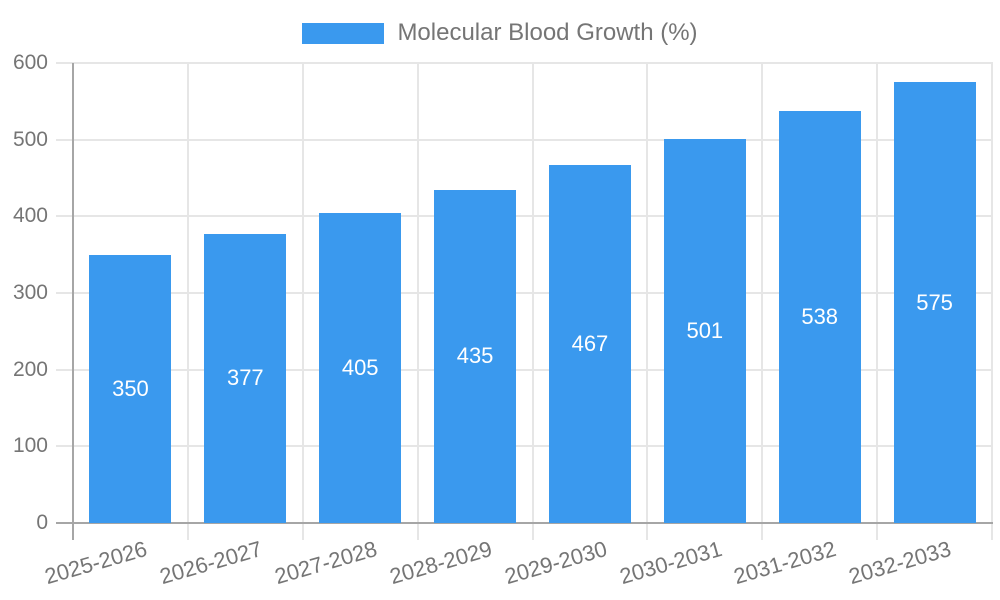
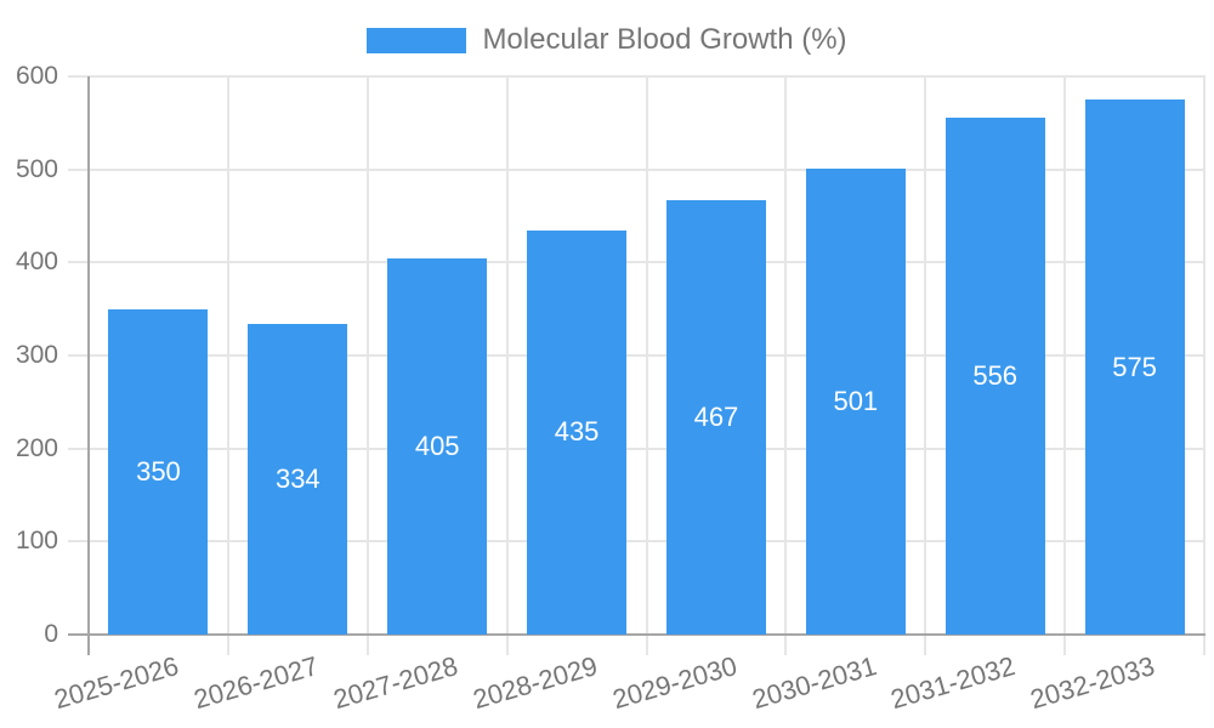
2026-2027: 377 -> 334
2031-2032: 538 -> 556
